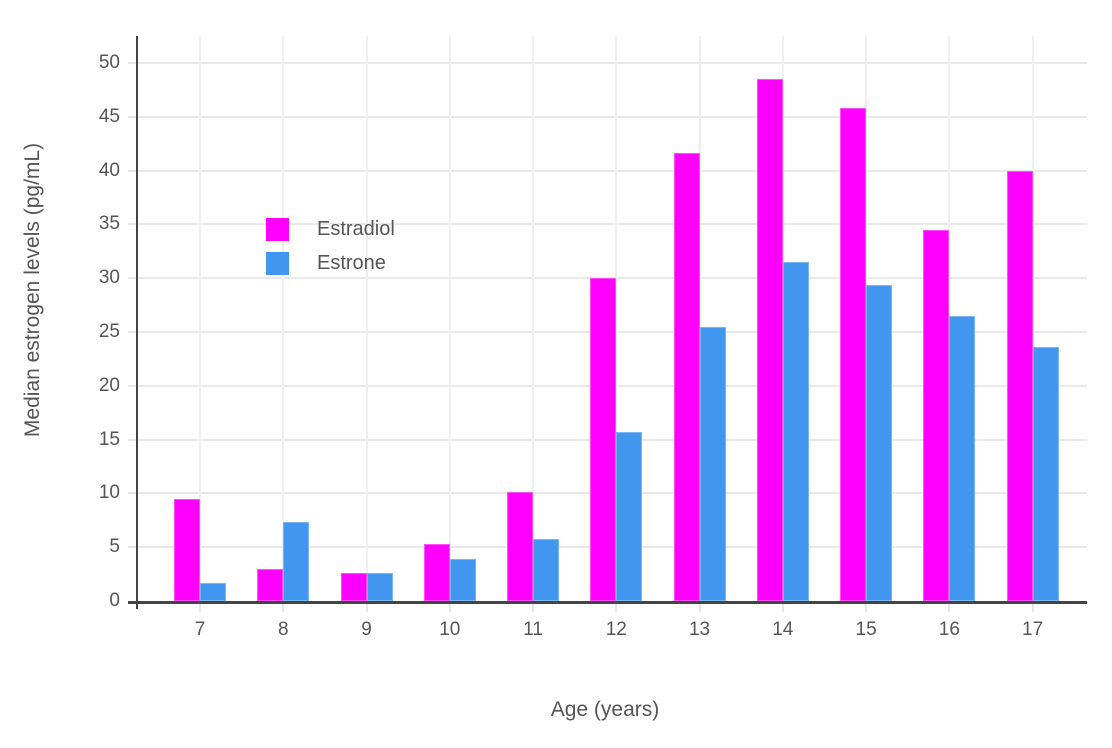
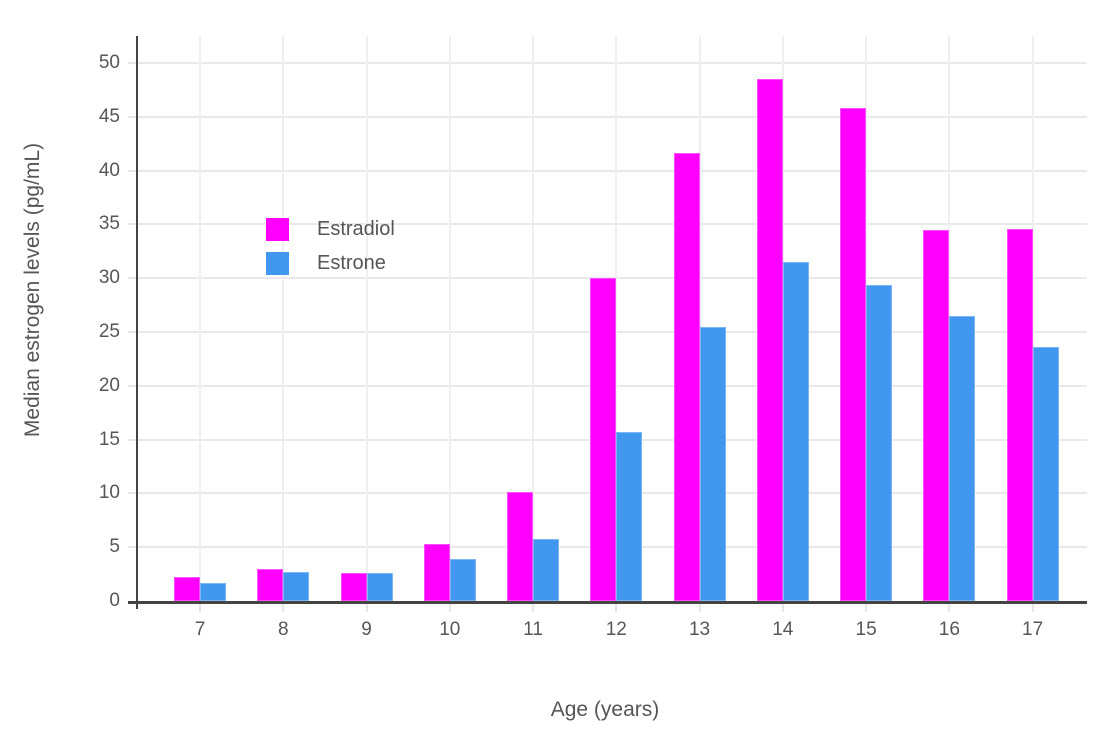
Estradiol/7: 9.5 -> 2.2
Estrone/8: 7.3 -> 2.7
Estradiol/17: 40.0 -> 34.6
